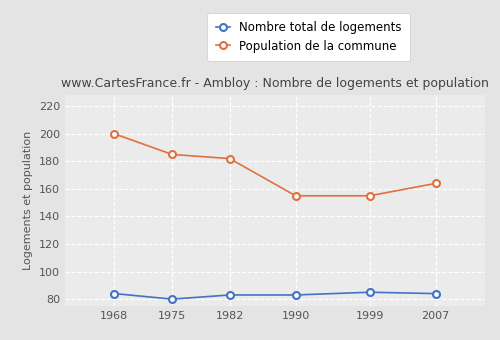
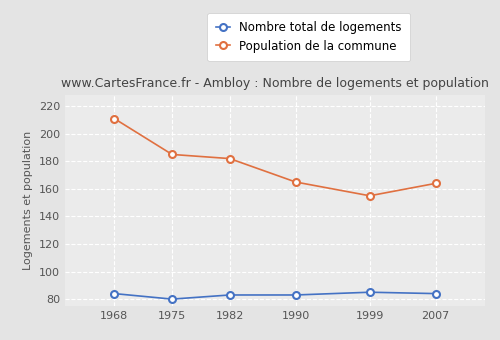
Population de la commune/1968: 200 -> 211
Population de la commune/1990: 155 -> 165
